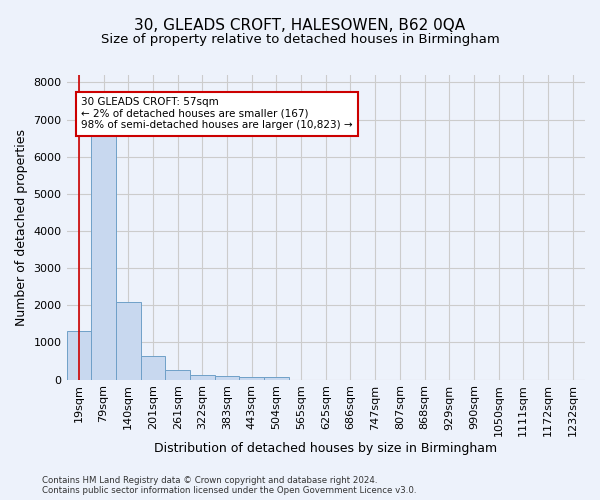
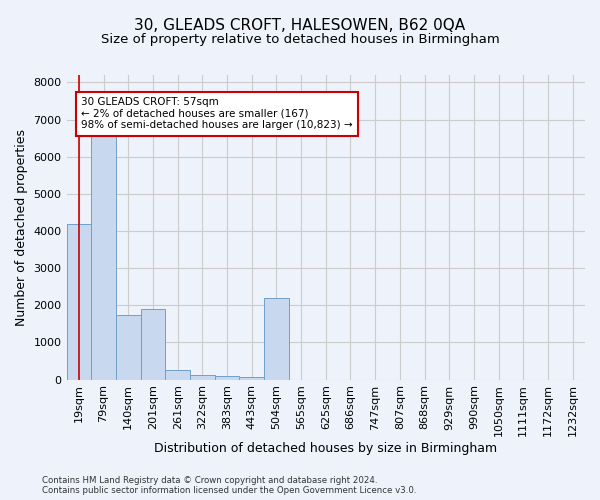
19sqm: 1300 -> 4200
140sqm: 2080 -> 1750
201sqm: 630 -> 1900
504sqm: 60 -> 2200
